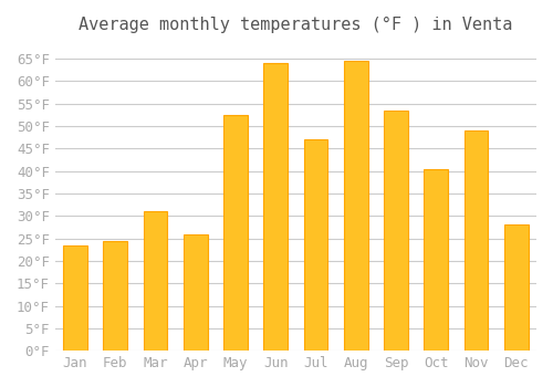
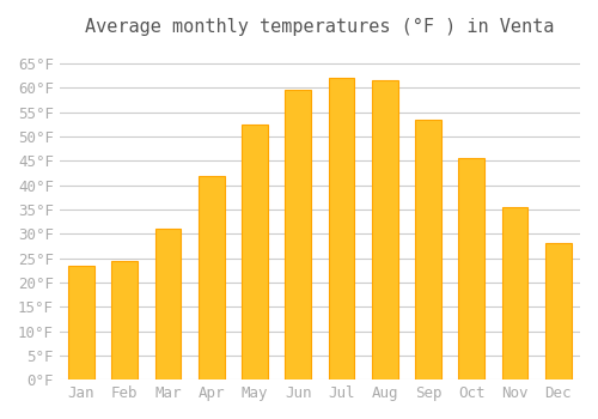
Apr: 26.0°F -> 42.0°F
Jun: 64.0°F -> 59.5°F
Jul: 47.0°F -> 62.0°F
Aug: 64.5°F -> 61.5°F
Oct: 40.5°F -> 45.5°F
Nov: 49.0°F -> 35.5°F
